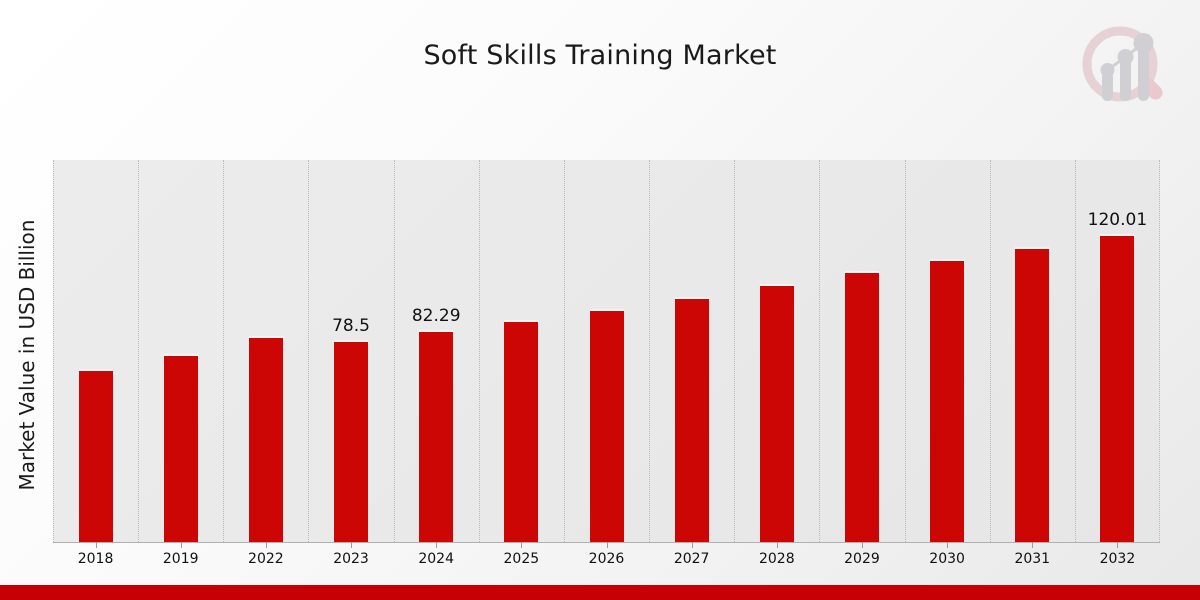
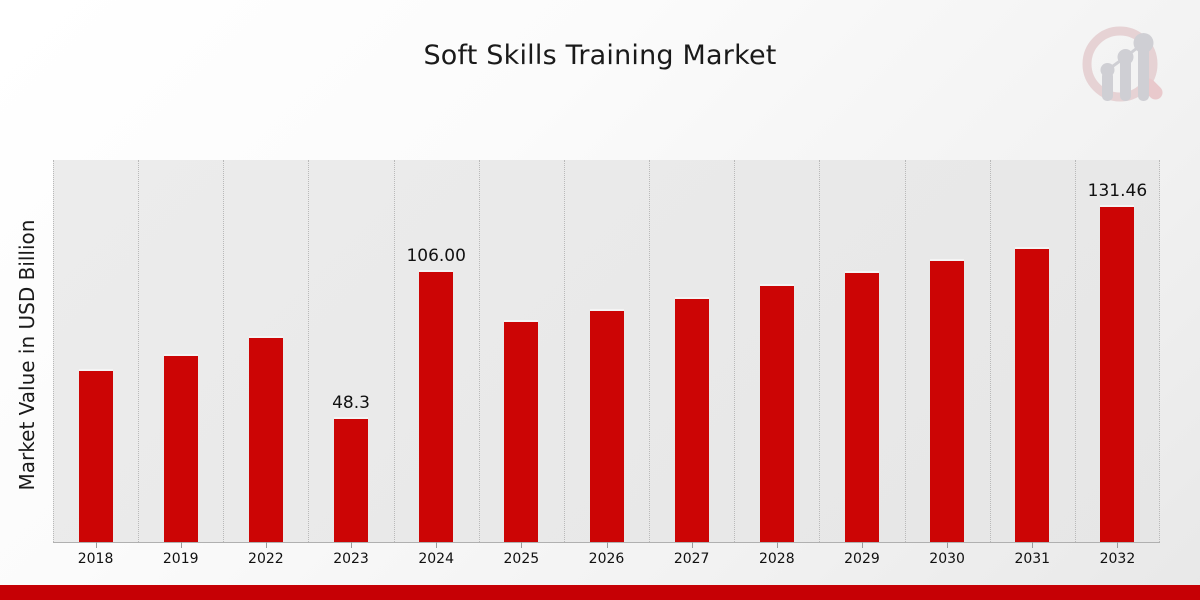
2023: 78.5 -> 48.3
2024: 82.29 -> 106.00
2032: 120.01 -> 131.46
